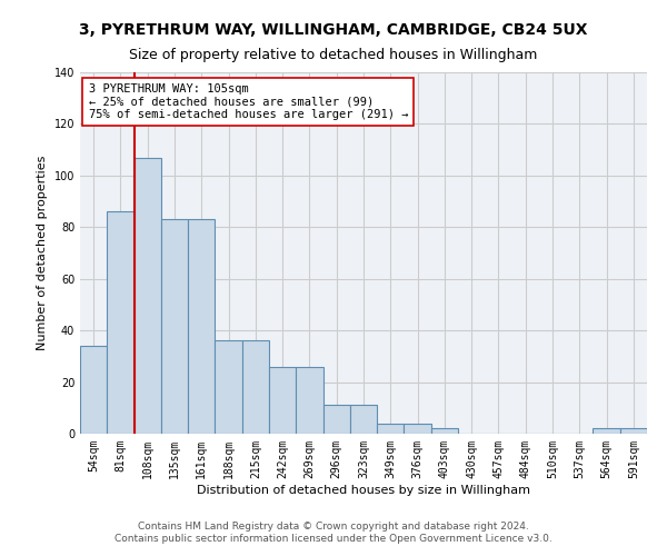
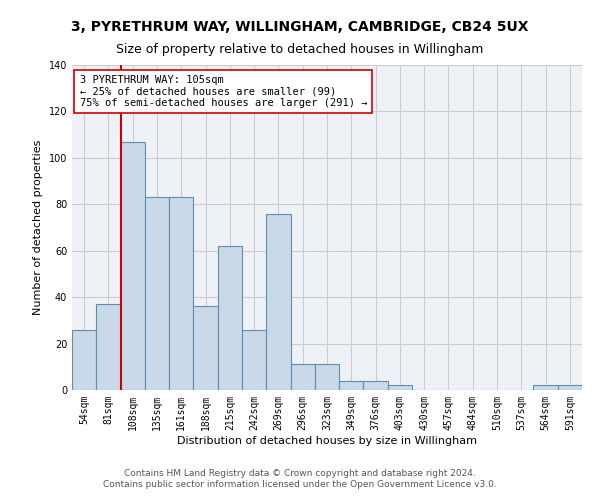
54sqm: 34 -> 26
81sqm: 86 -> 37
215sqm: 36 -> 62
269sqm: 26 -> 76
